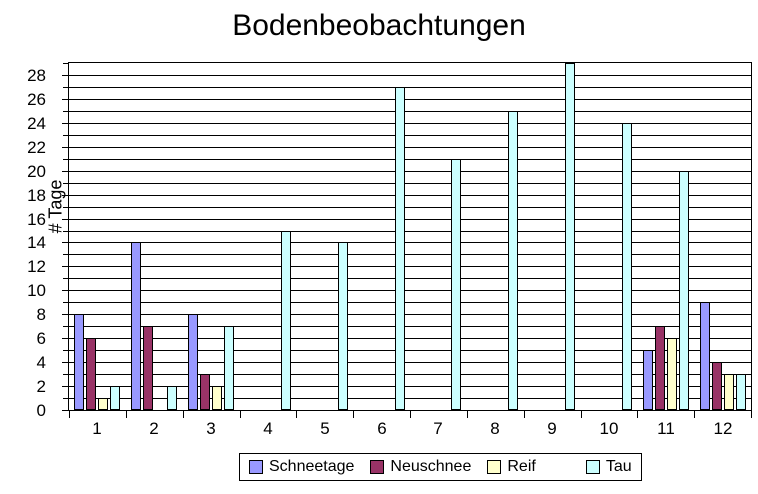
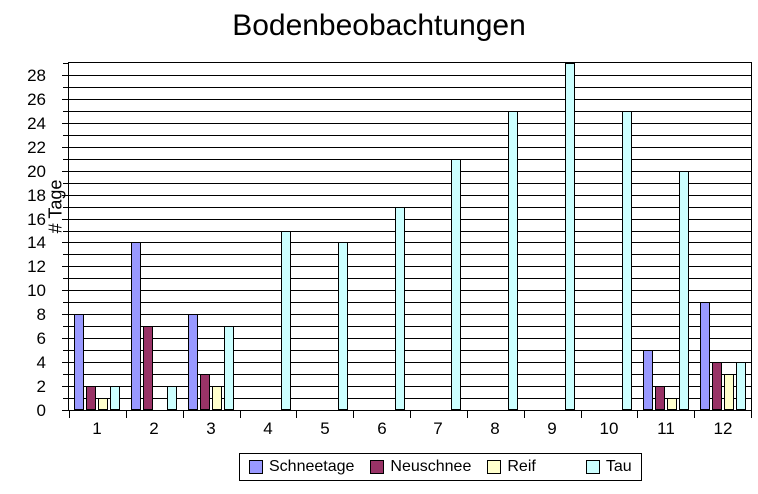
Neuschnee/1: 6 -> 2
Tau/6: 27 -> 17
Tau/10: 24 -> 25
Neuschnee/11: 7 -> 2
Reif/11: 6 -> 1
Tau/12: 3 -> 4
